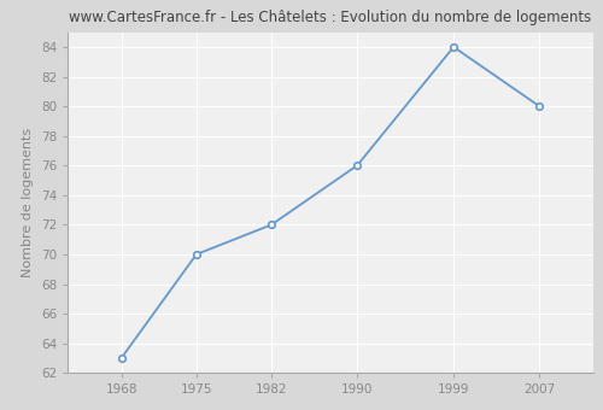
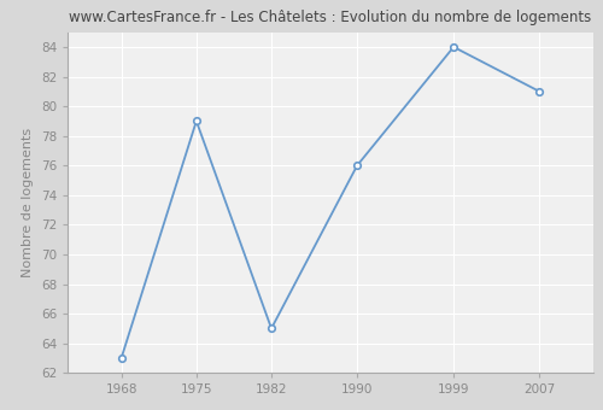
1975: 70 -> 79
1982: 72 -> 65
2007: 80 -> 81
